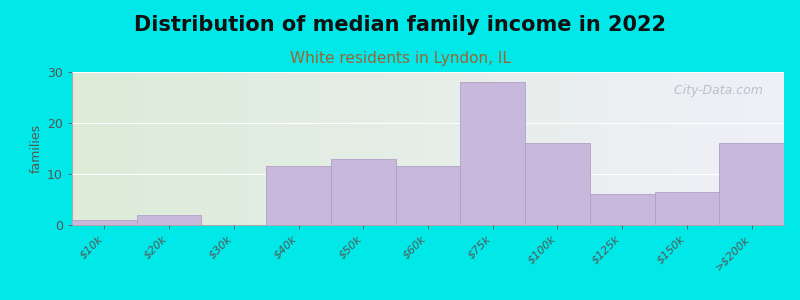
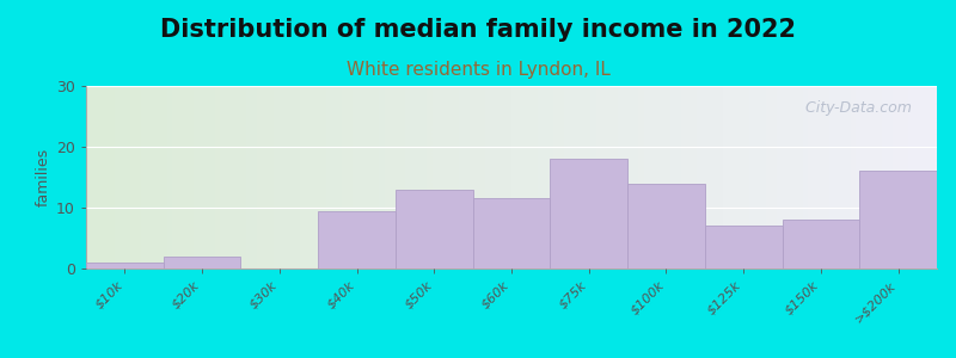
$40k: 11.5 -> 9.4
$75k: 28.0 -> 18.0
$100k: 16.0 -> 14.0
$125k: 6.0 -> 7.0
$150k: 6.5 -> 8.0
